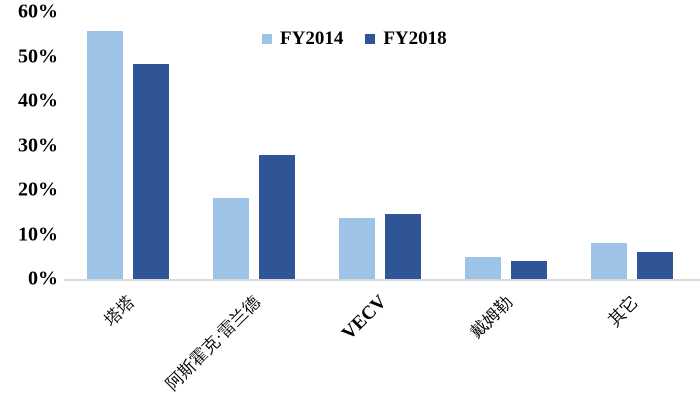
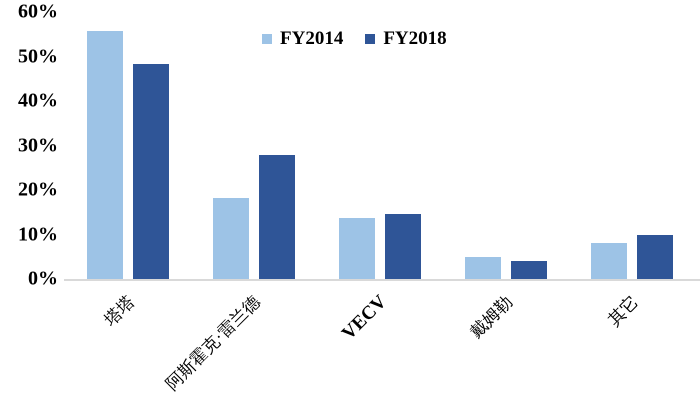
FY2018/其它: 6% -> 10%
